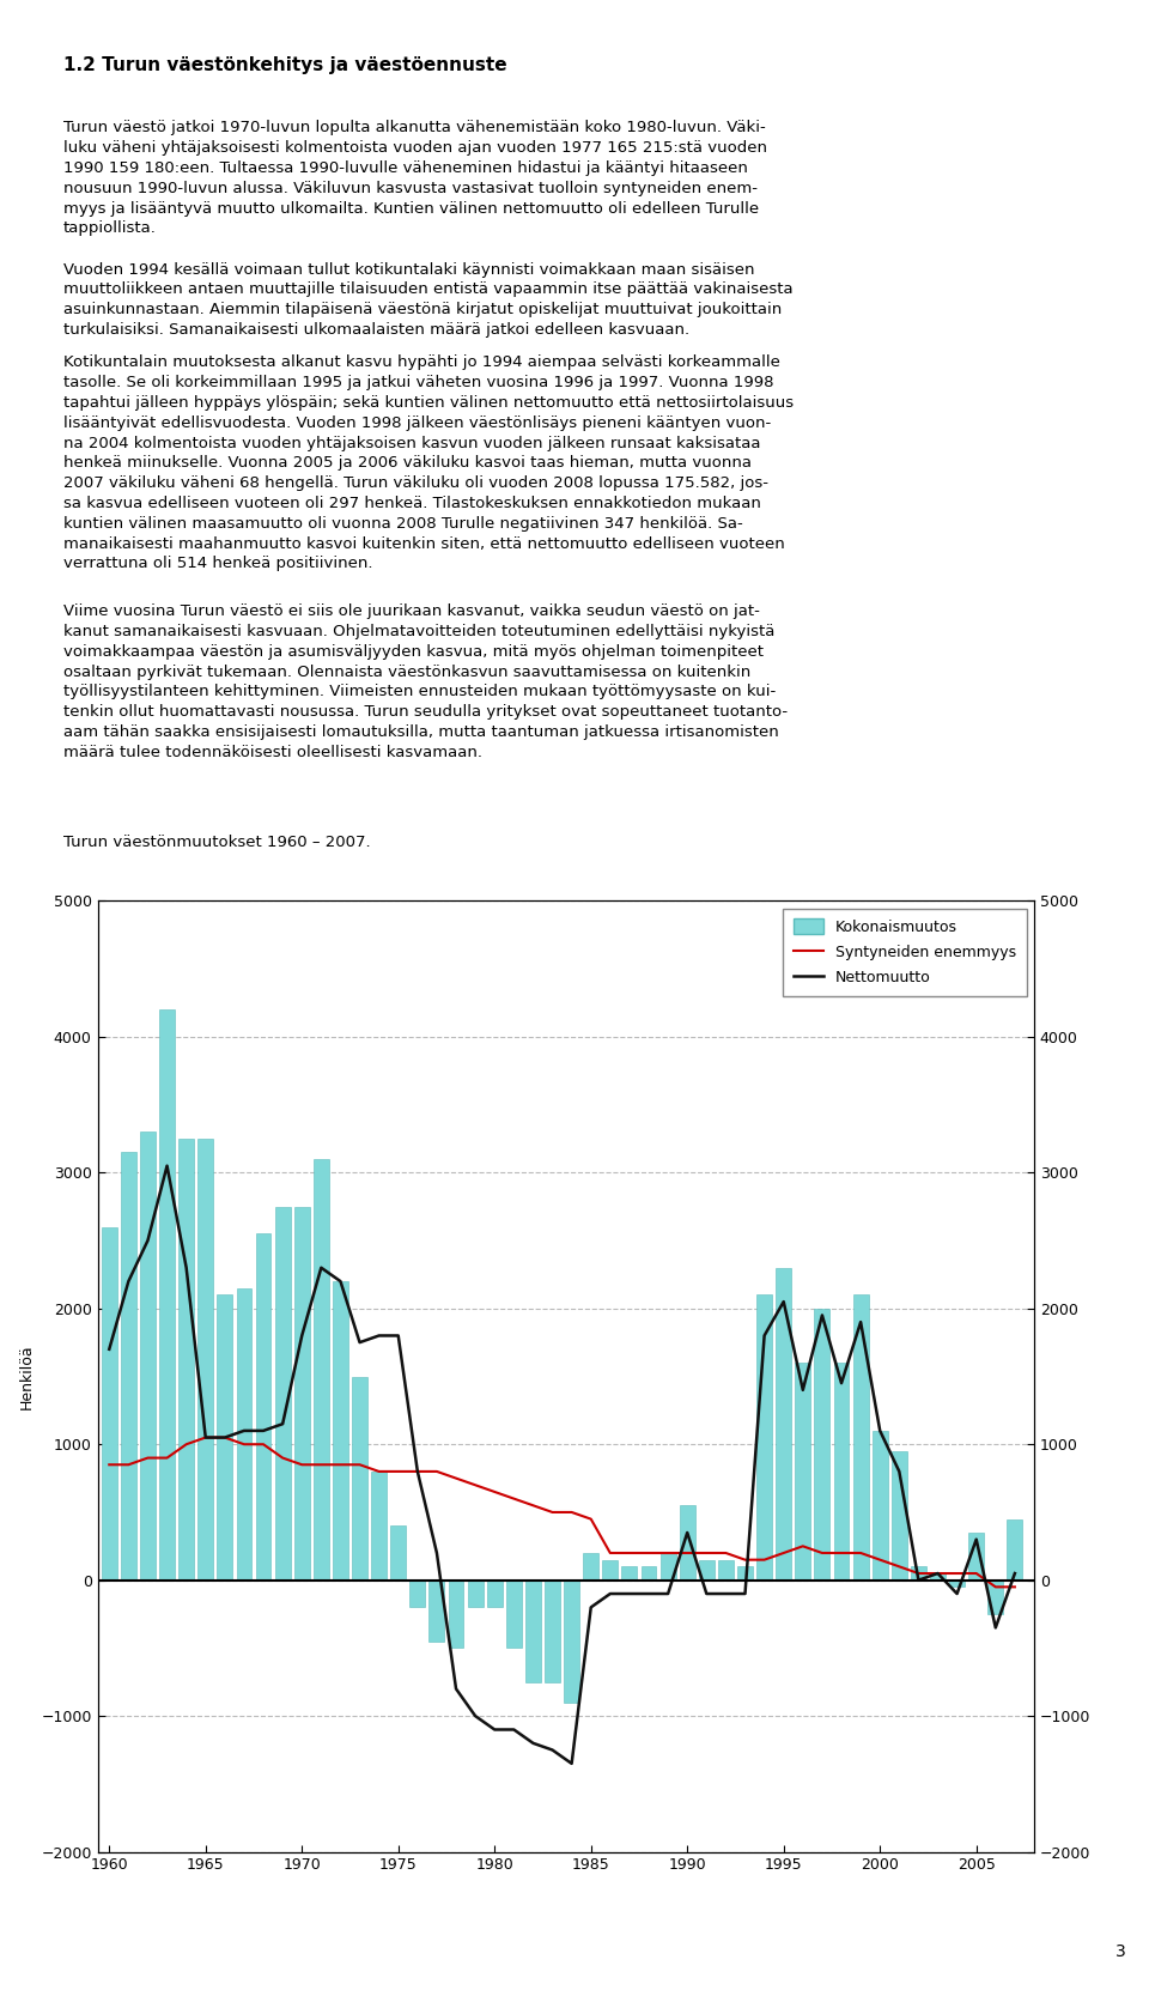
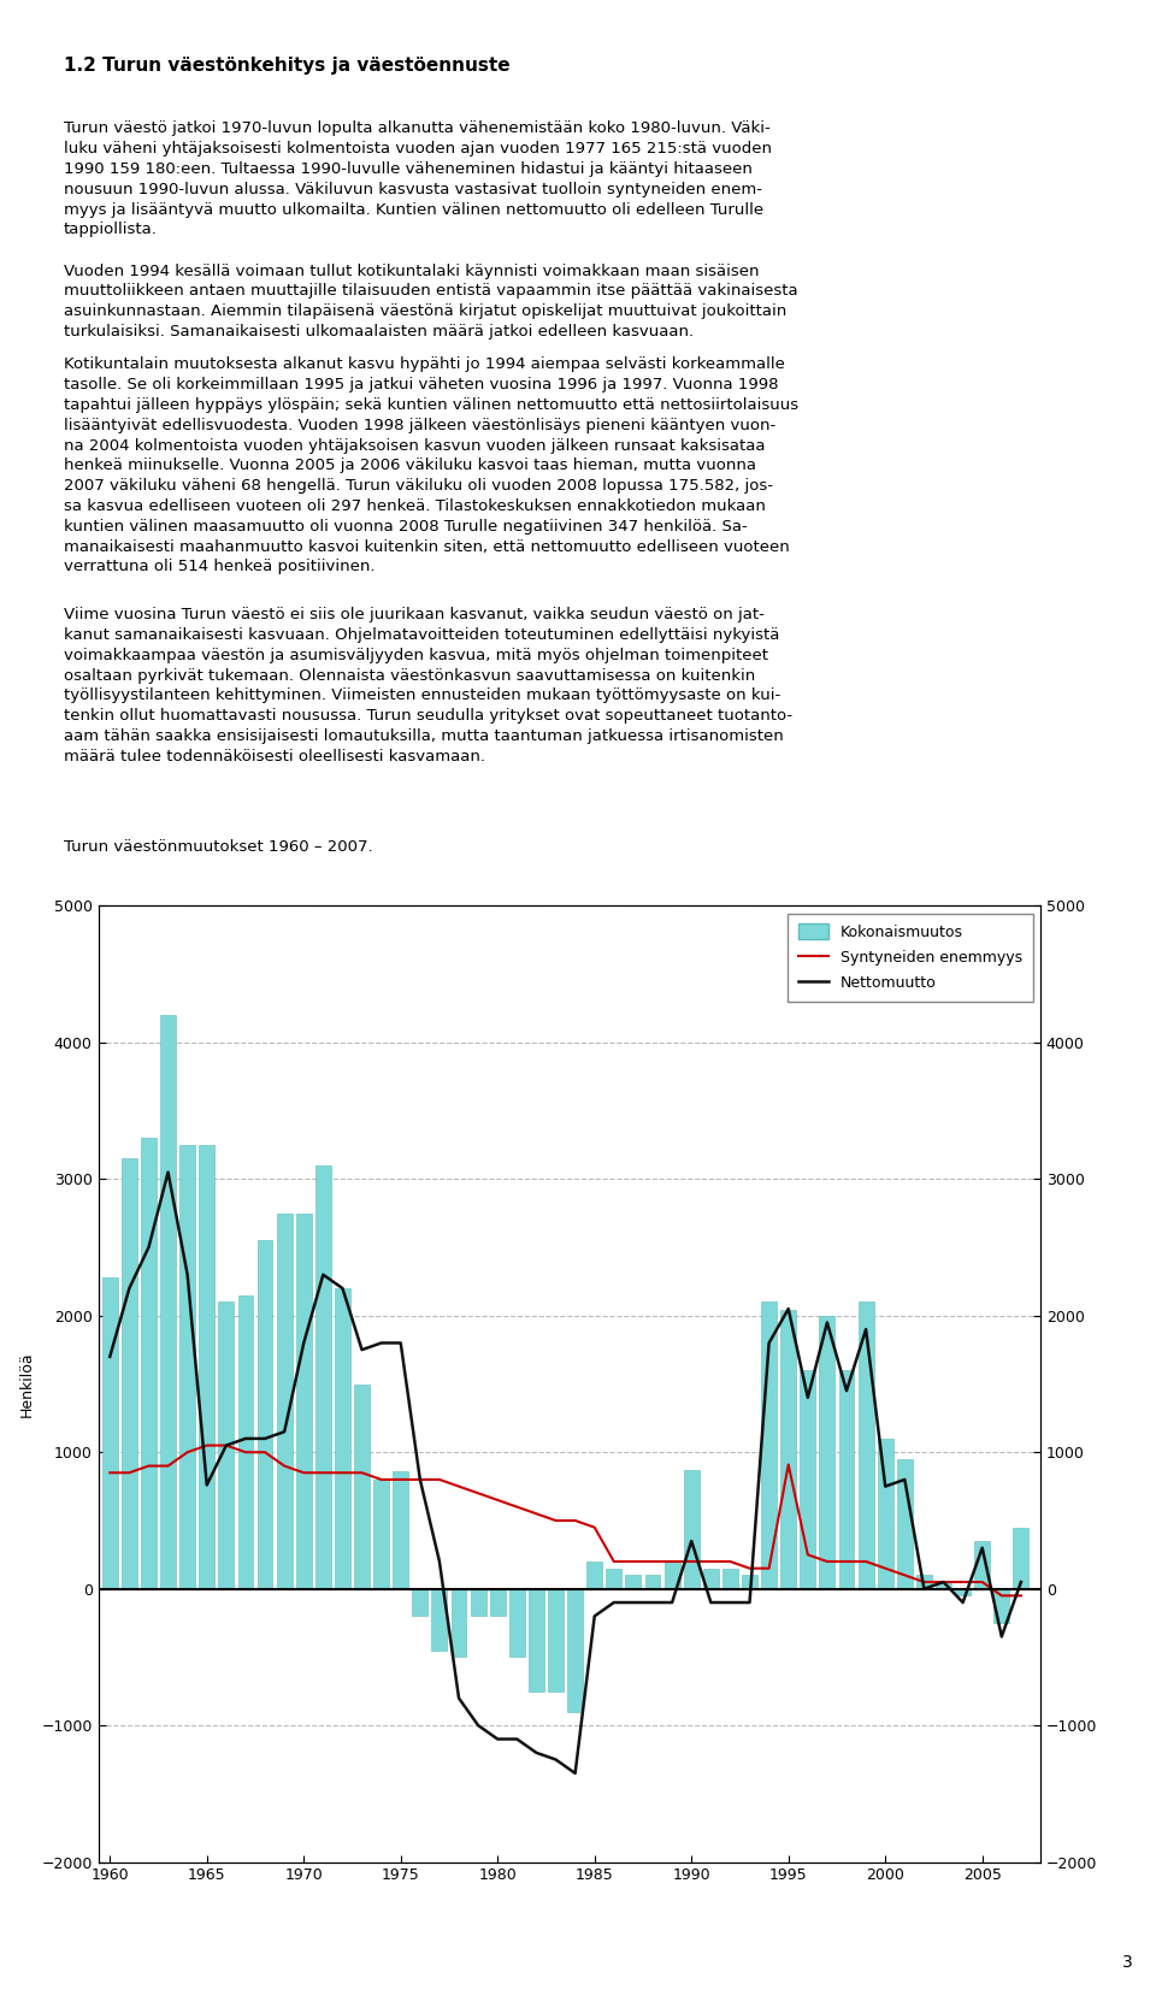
Kokonaismuutos/1960: 2600 -> 2280
Nettomuutto/1965: 1050 -> 760
Kokonaismuutos/1975: 400 -> 860
Kokonaismuutos/1990: 550 -> 870
Kokonaismuutos/1995: 2300 -> 2040
Syntyneiden enemmyys/1995: 200 -> 910
Nettomuutto/2000: 1100 -> 750
